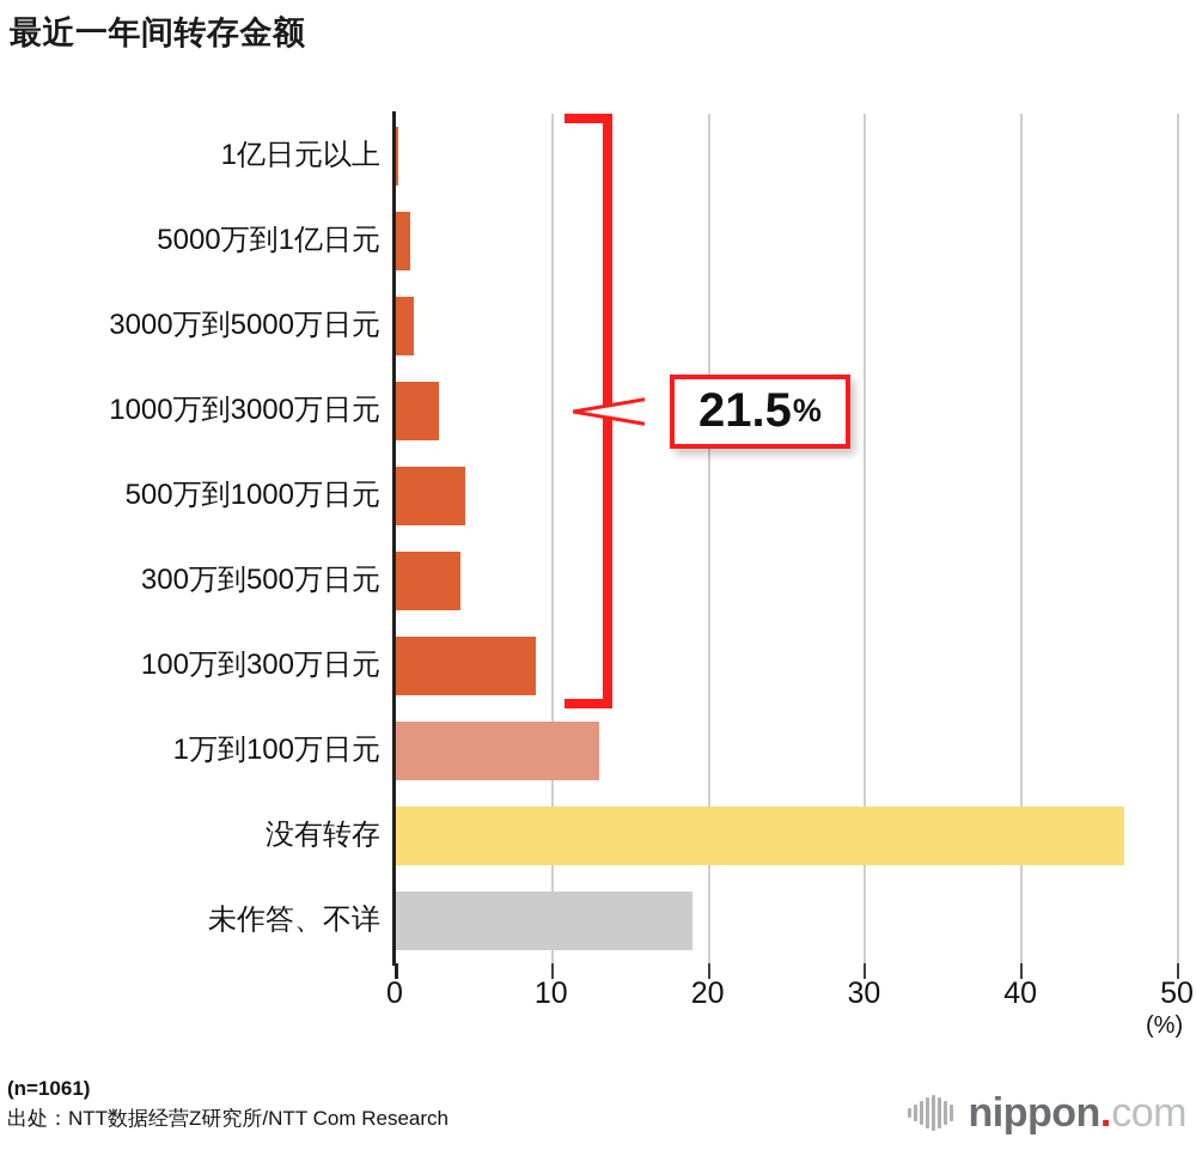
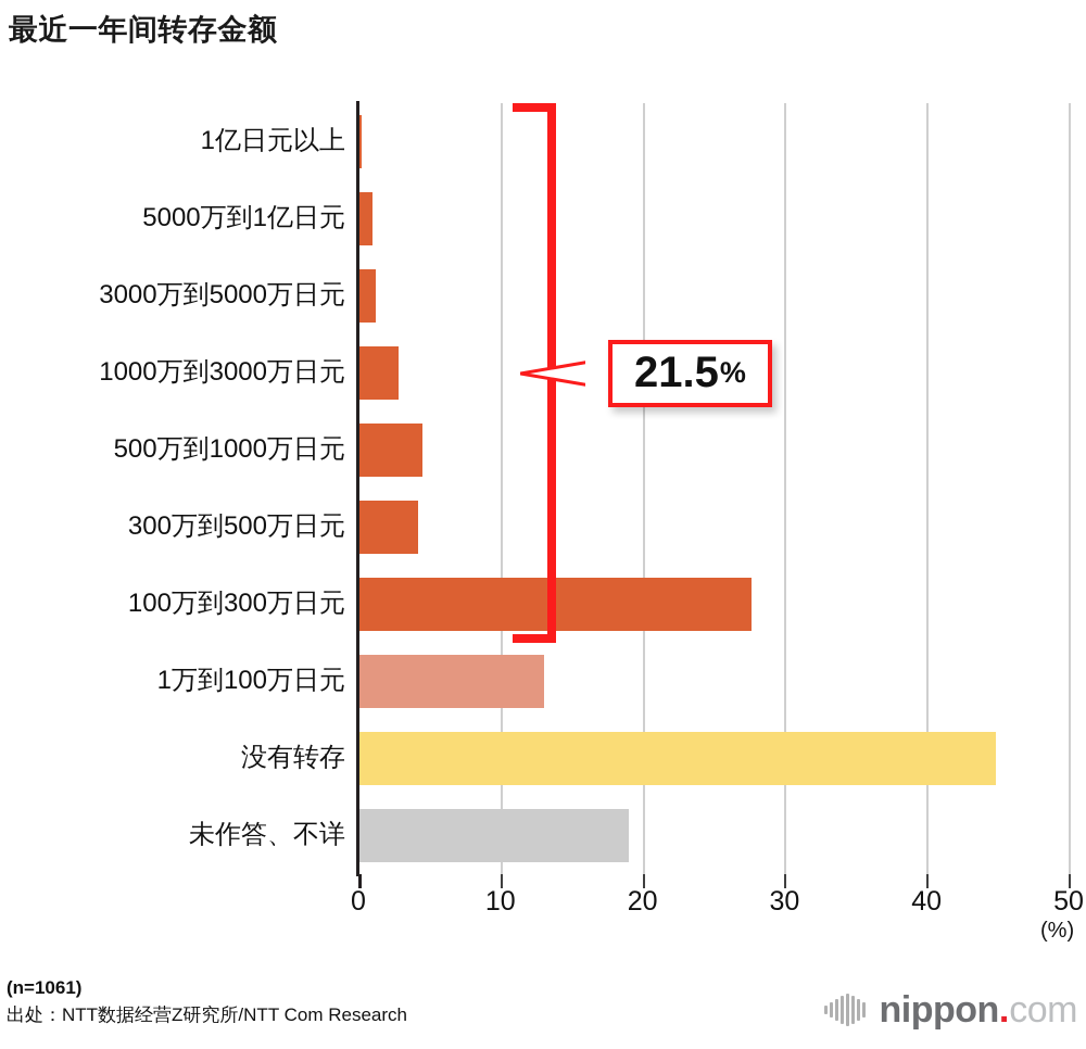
100万到300万日元: 9.0 -> 27.7
没有转存: 46.6 -> 44.9
